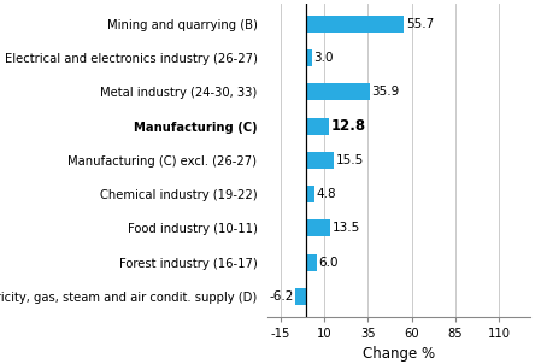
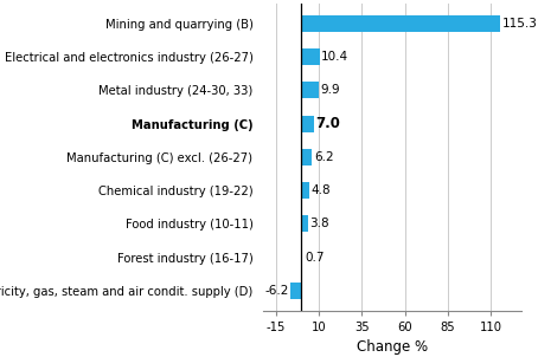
Mining and quarrying (B): 55.7 -> 115.3
Electrical and electronics industry (26-27): 3.0 -> 10.4
Metal industry (24-30, 33): 35.9 -> 9.9
Manufacturing (C): 12.8 -> 7.0
Manufacturing (C) excl. (26-27): 15.5 -> 6.2
Food industry (10-11): 13.5 -> 3.8
Forest industry (16-17): 6.0 -> 0.7
